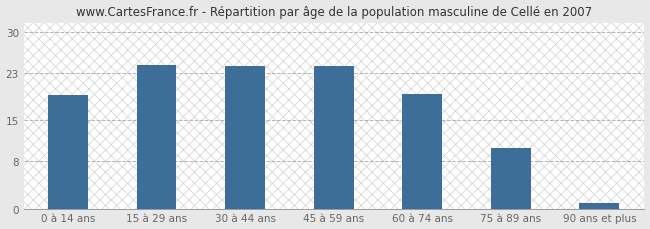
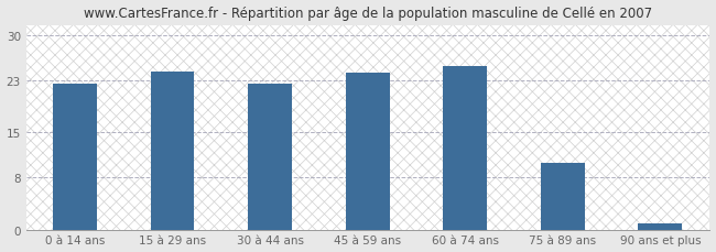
0 à 14 ans: 19.2 -> 22.5
30 à 44 ans: 24.2 -> 22.5
60 à 74 ans: 19.4 -> 25.2
